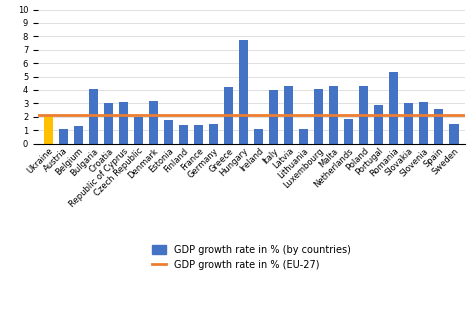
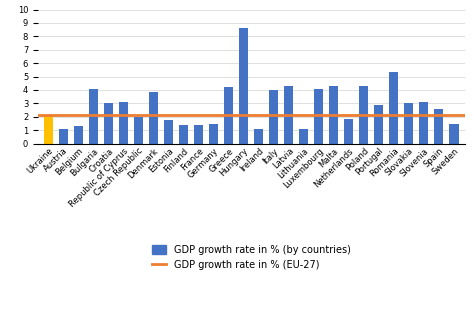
Denmark: 3.2 -> 3.9
Hungary: 7.7 -> 8.6
